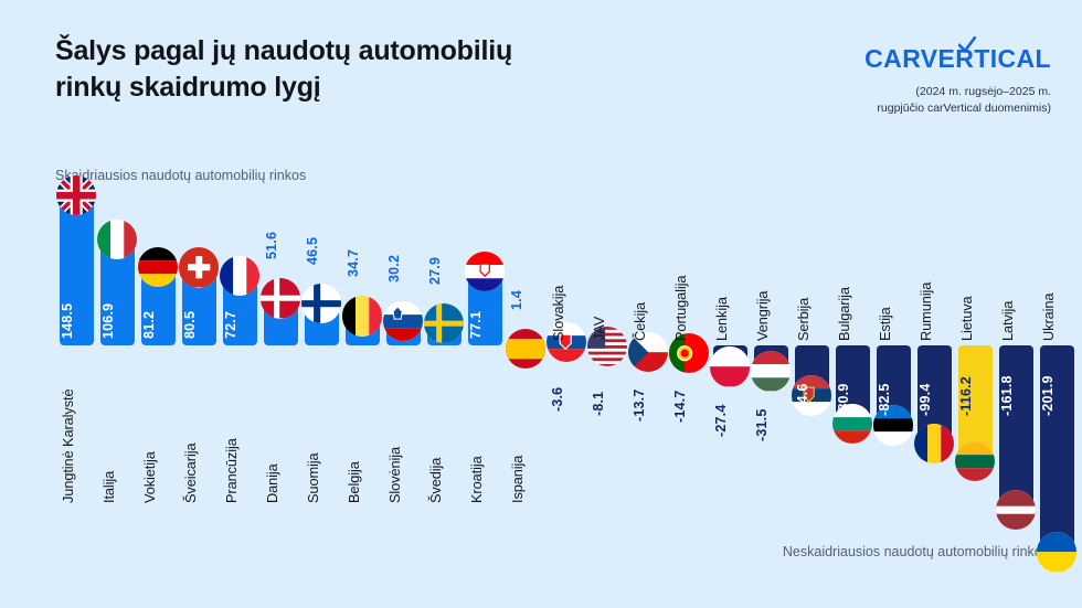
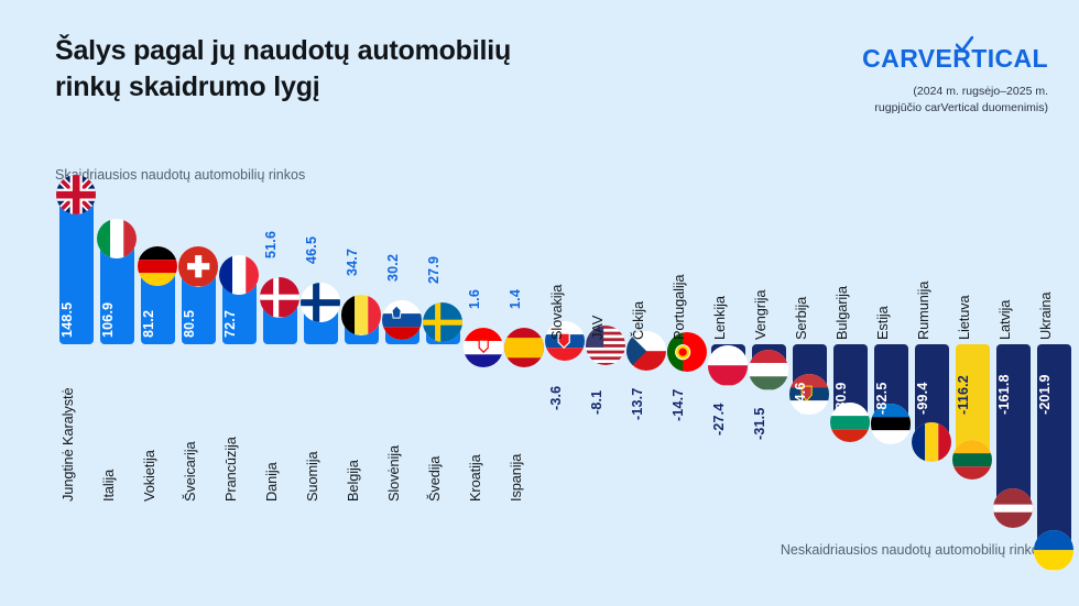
Kroatija: 77.1 -> 1.6
